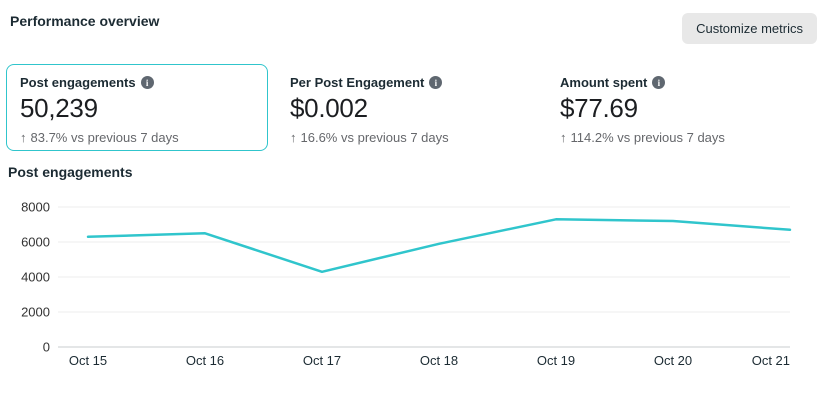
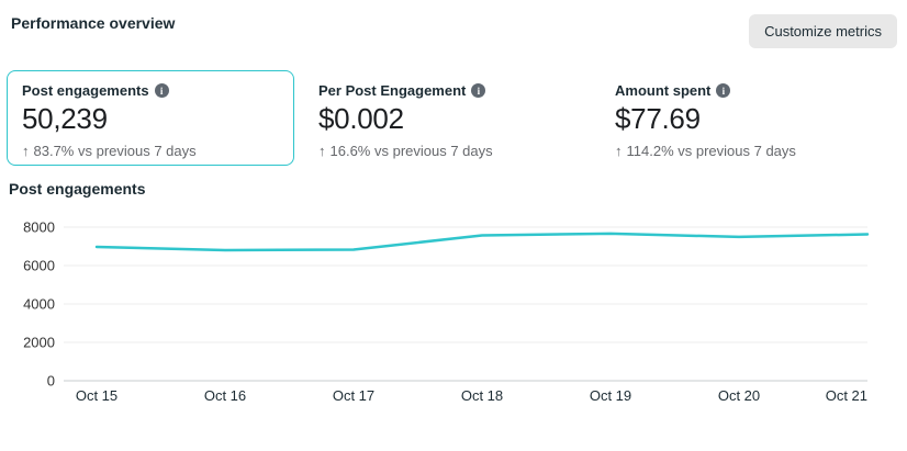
Oct 15: 6300 -> 7000
Oct 16: 6500 -> 6800
Oct 17: 4300 -> 6800
Oct 18: 5900 -> 7600
Oct 19: 7300 -> 7700
Oct 20: 7200 -> 7500
Oct 21: 6700 -> 7600
